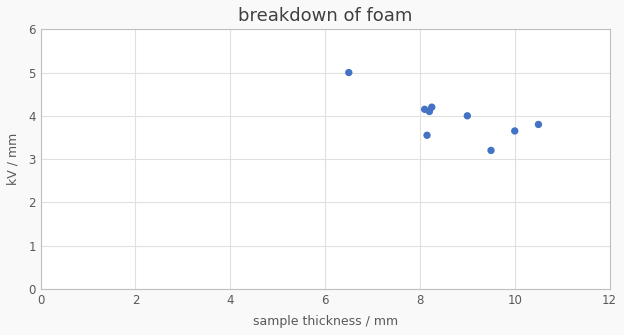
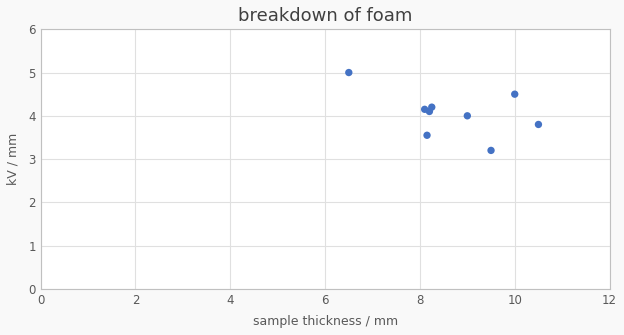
10: 3.65 -> 4.50
